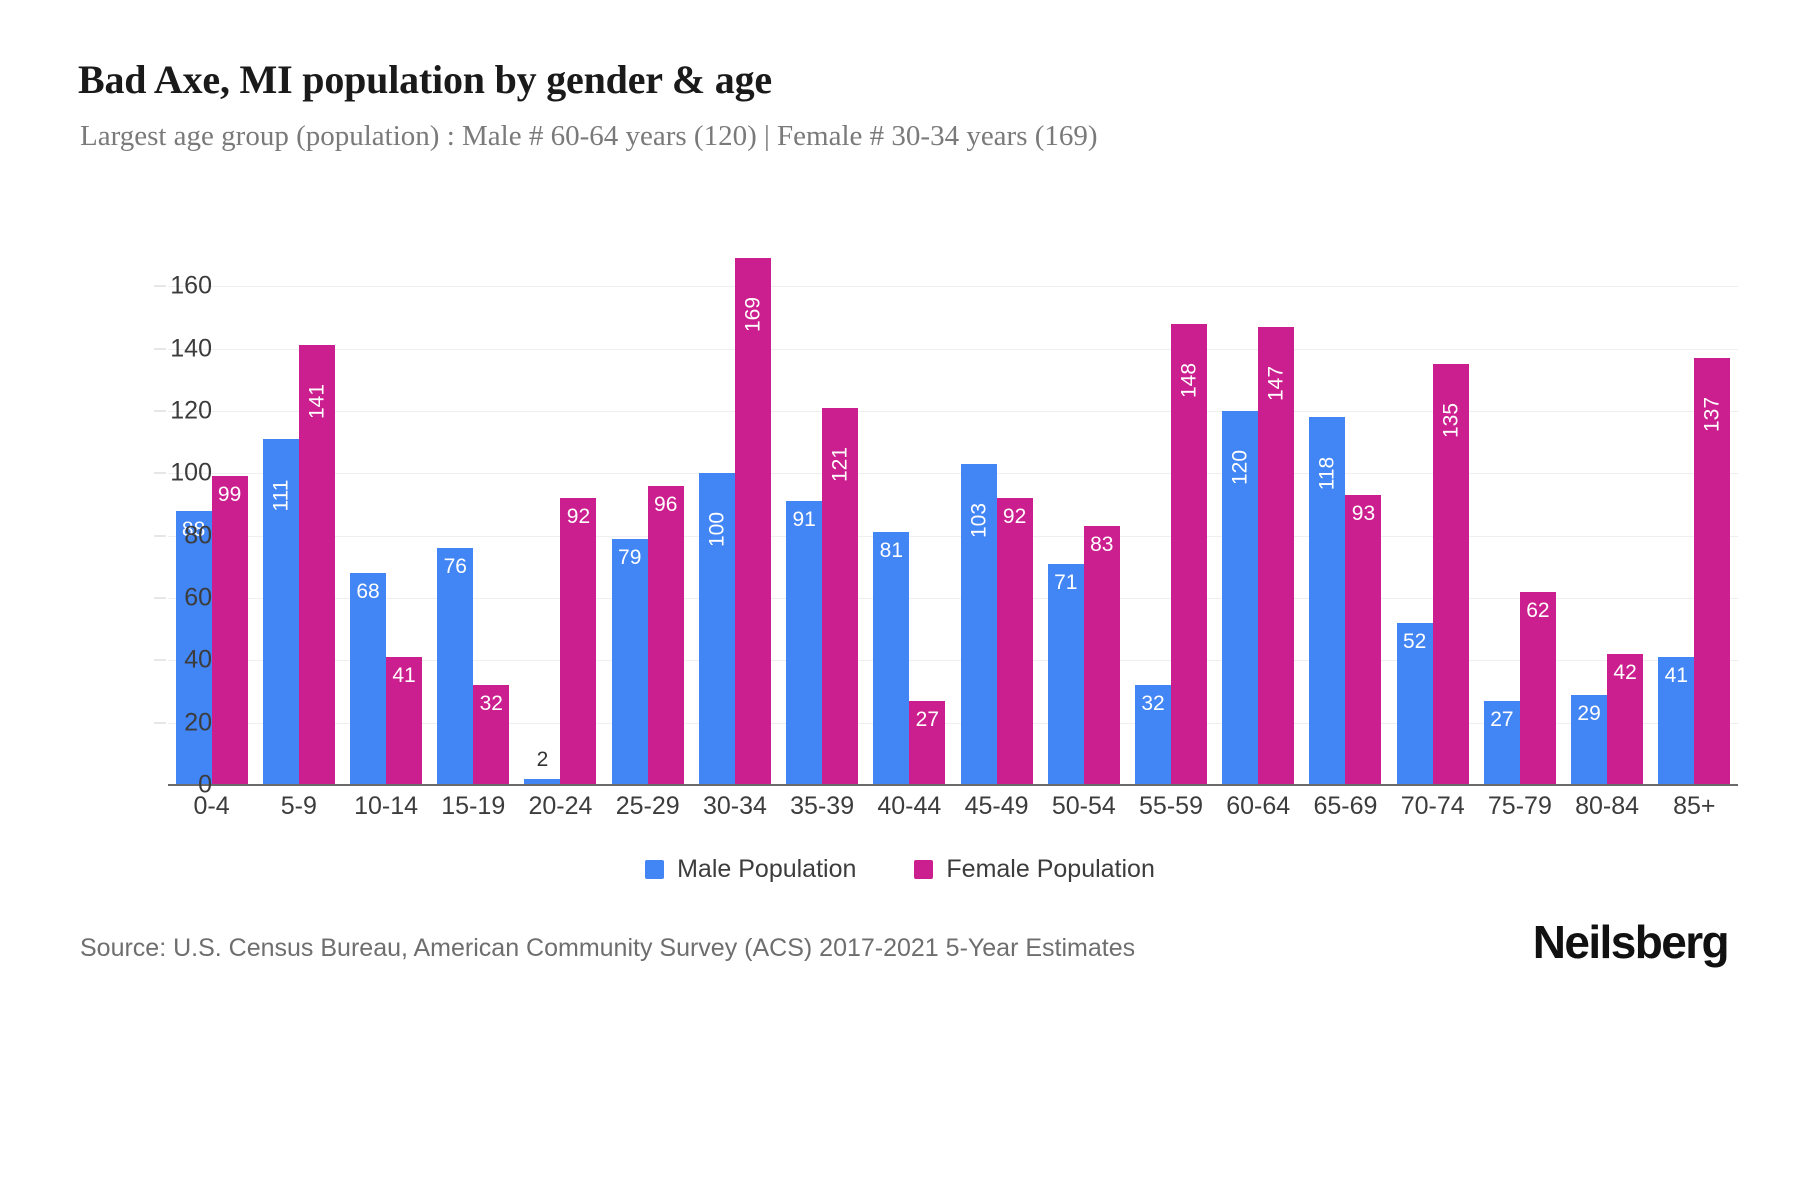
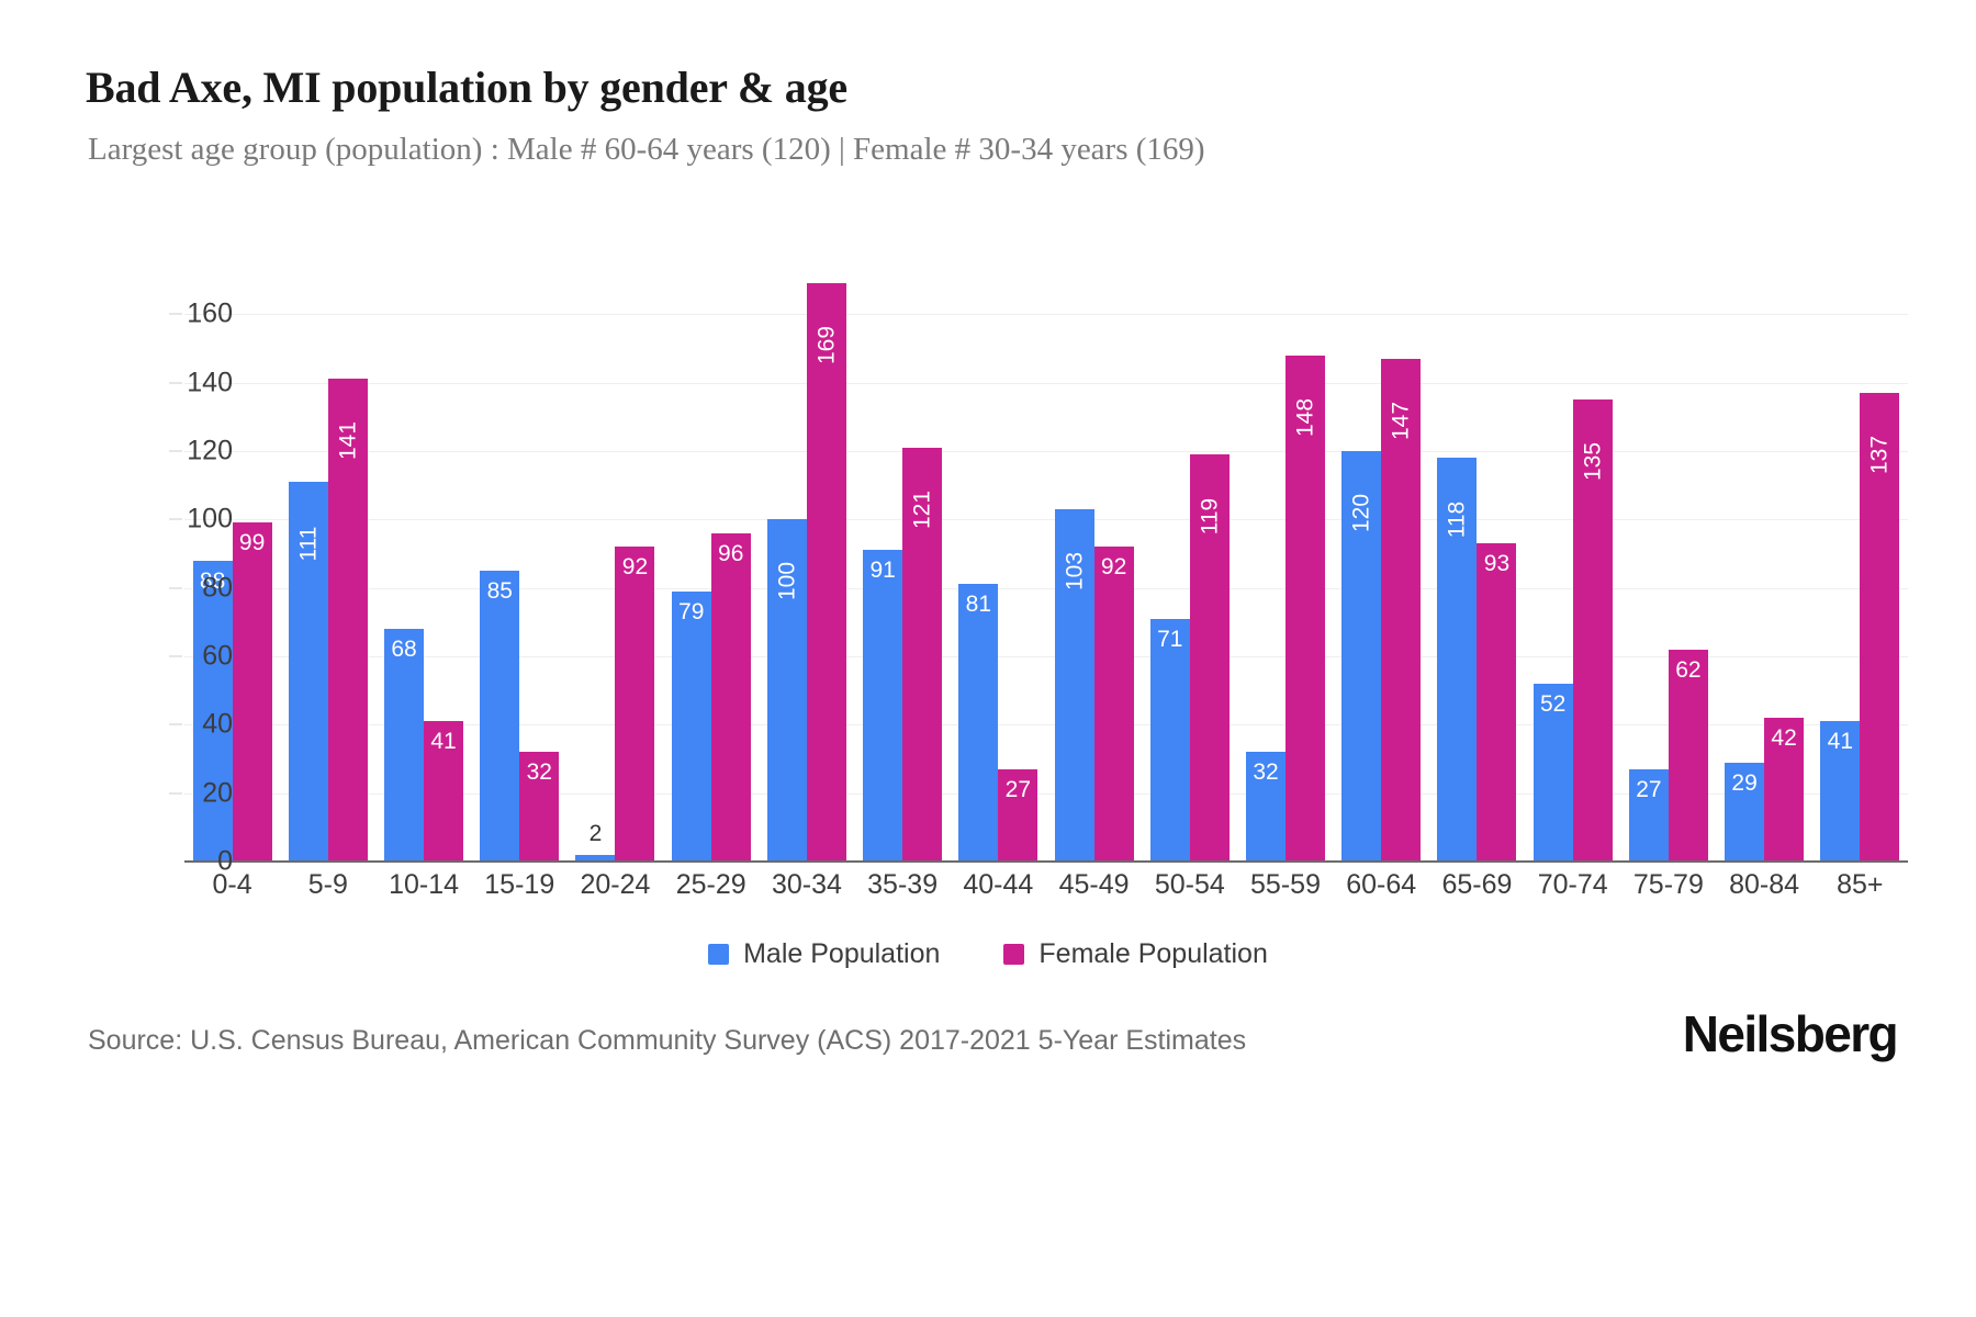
Male Population/15-19: 76 -> 85
Female Population/50-54: 83 -> 119
